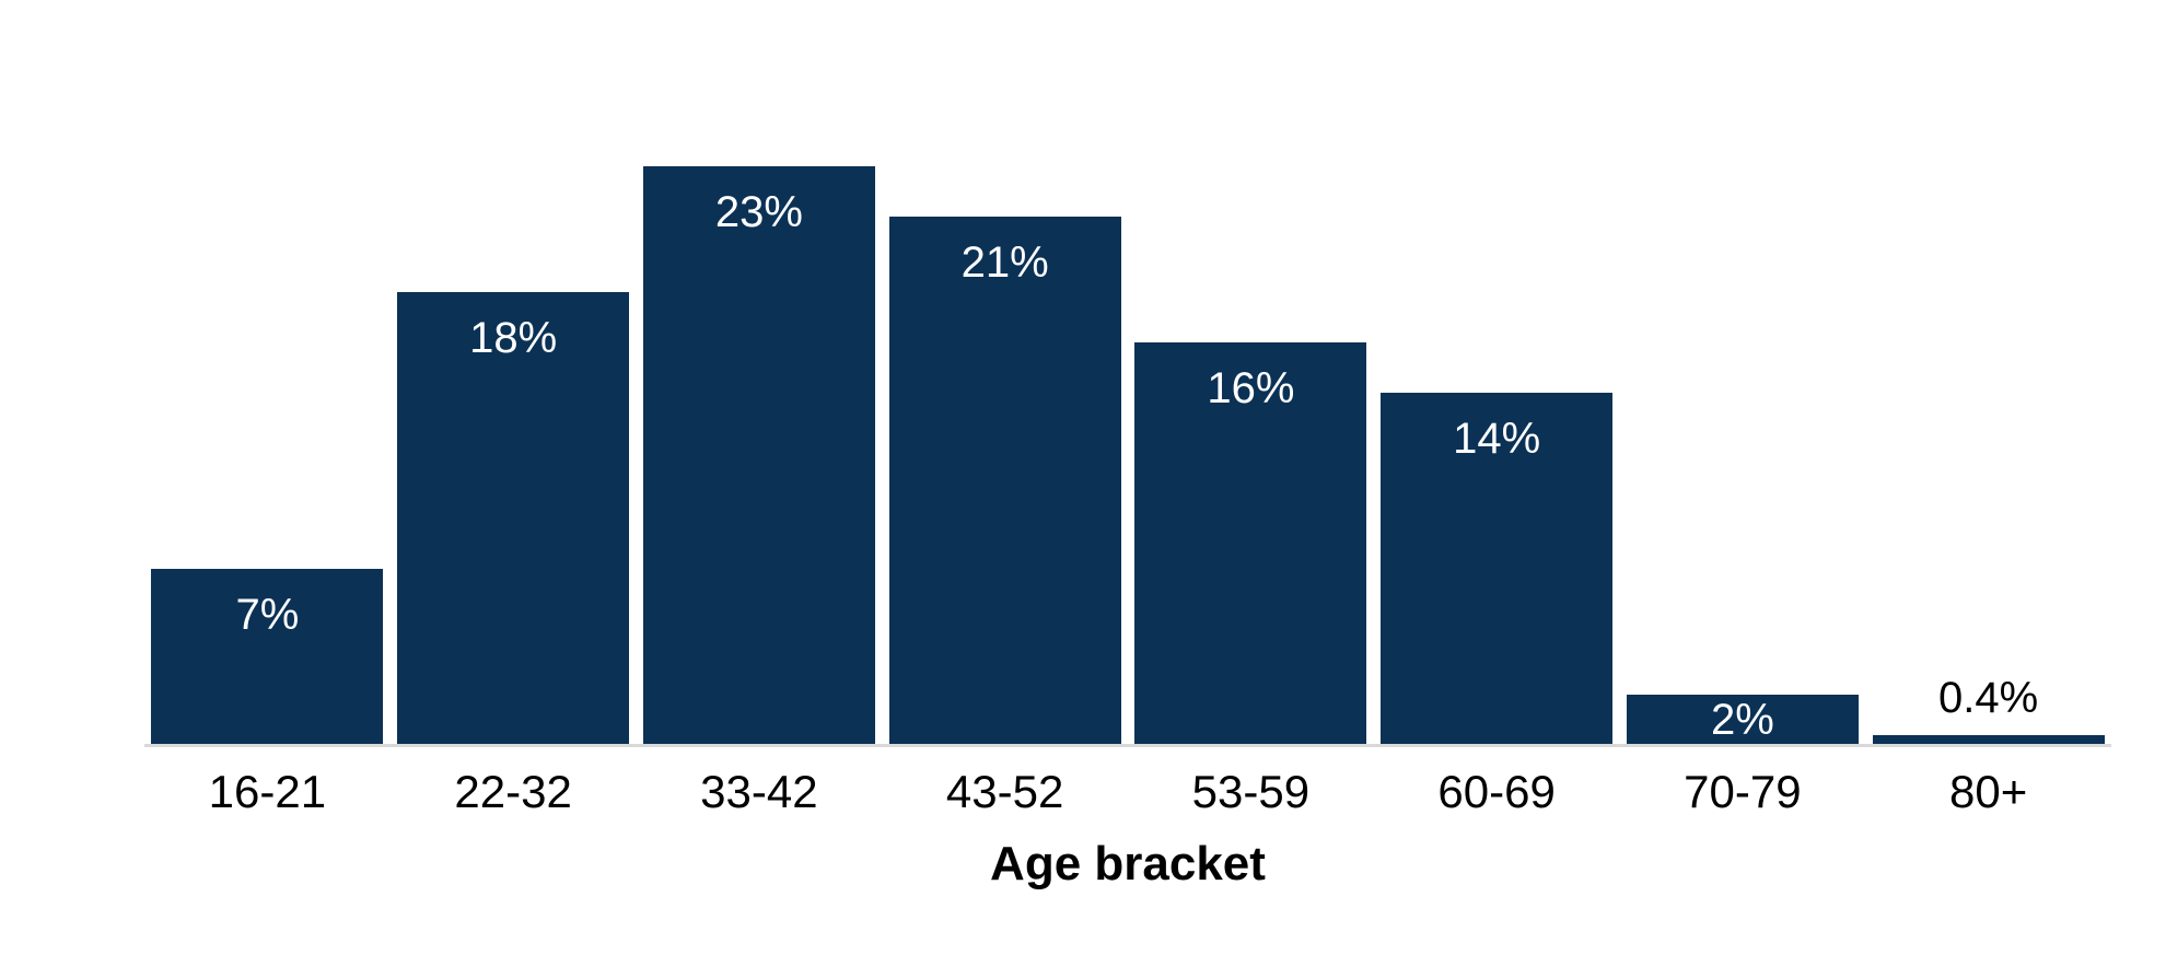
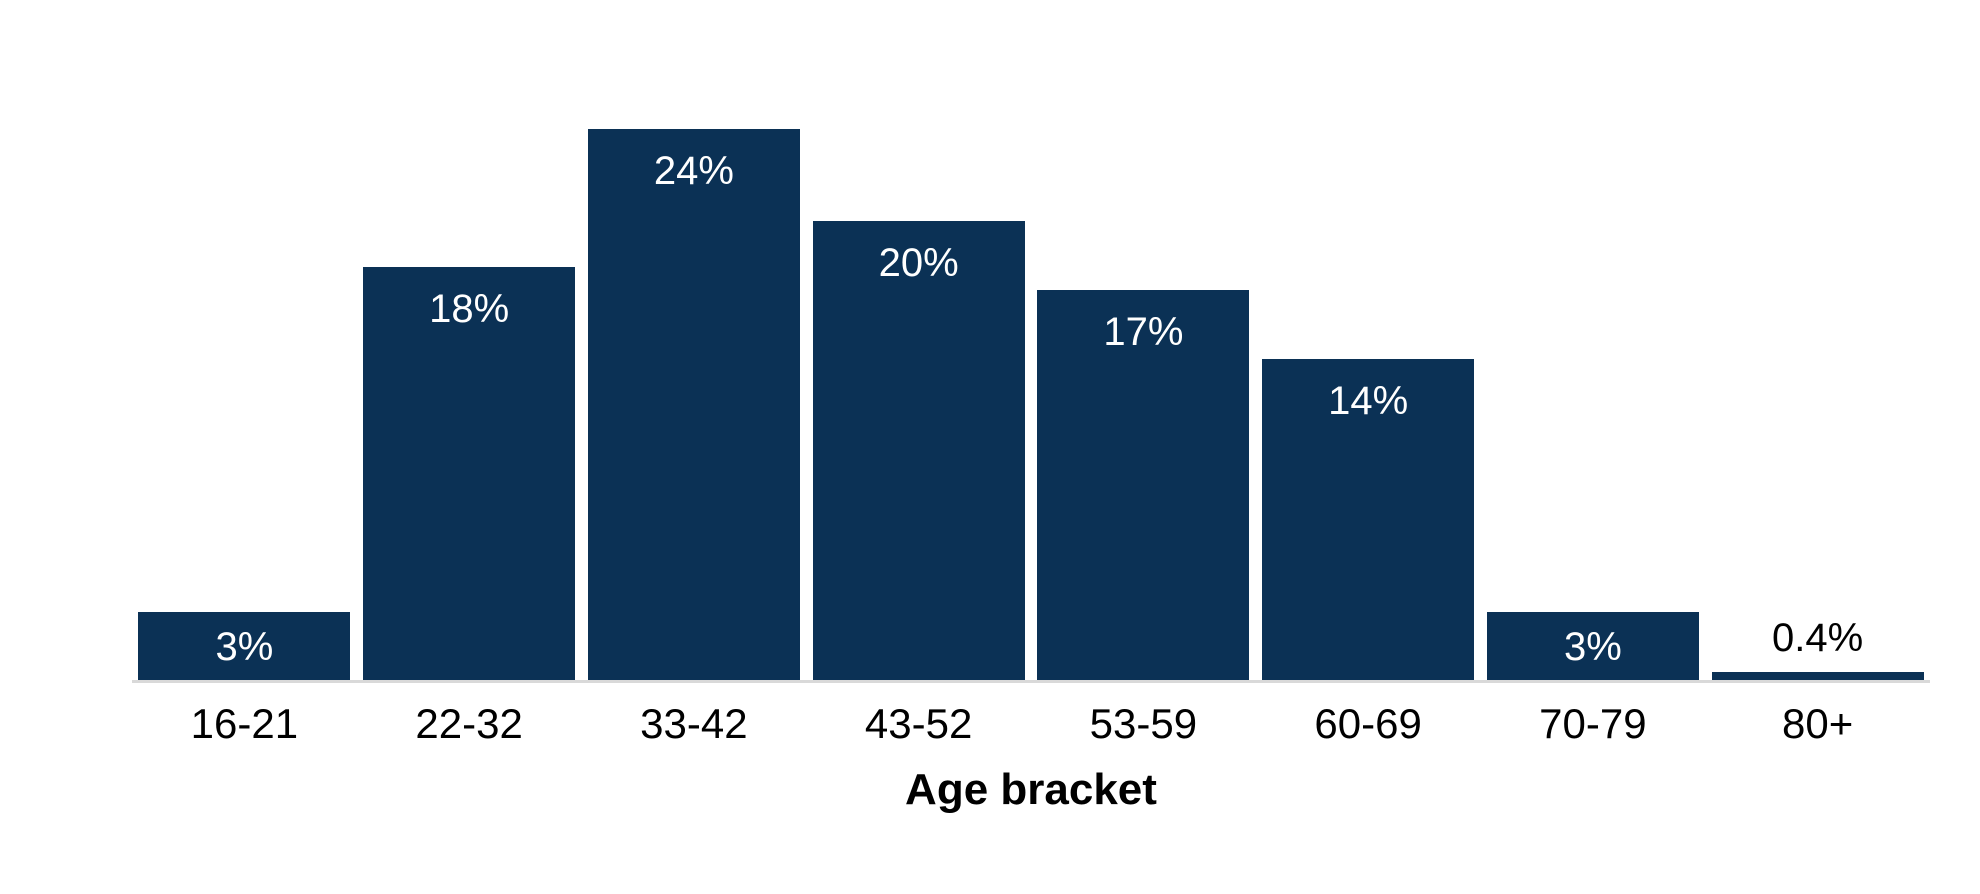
16-21: 7% -> 3%
33-42: 23% -> 24%
43-52: 21% -> 20%
53-59: 16% -> 17%
70-79: 2% -> 3%
